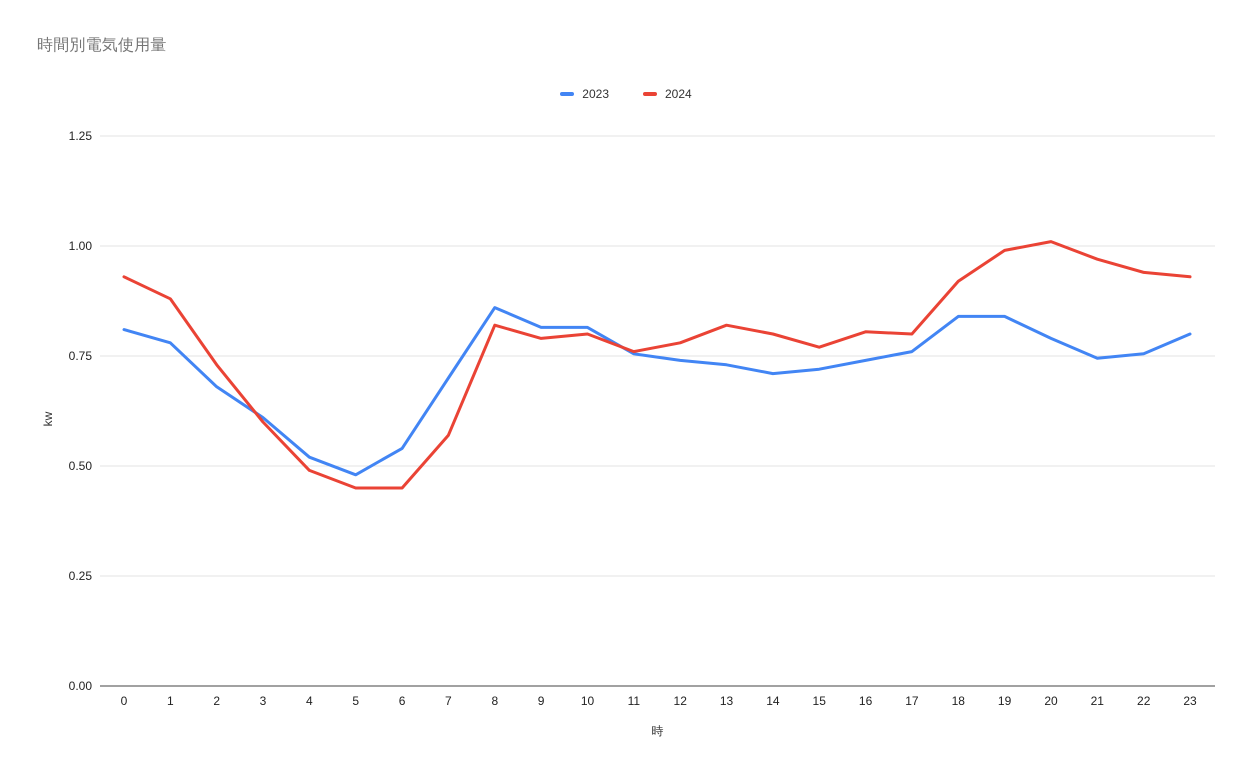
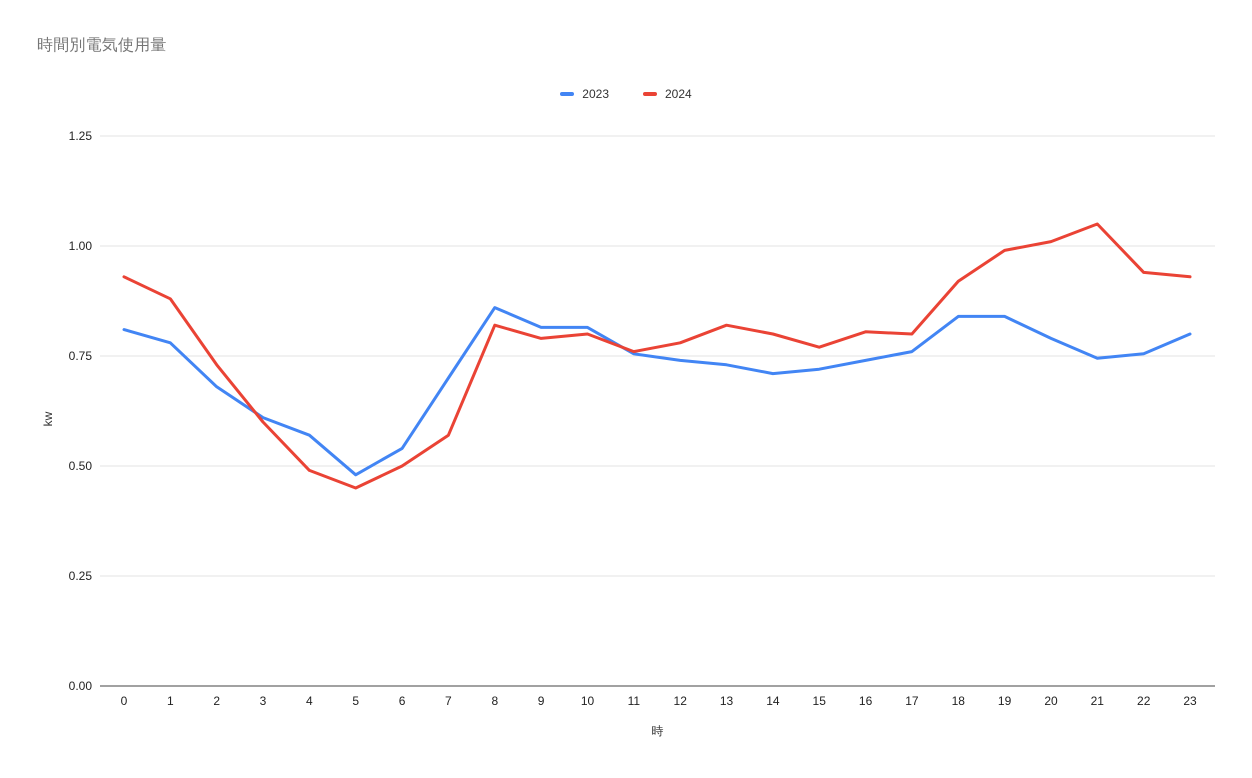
2023/4: 0.52 -> 0.57
2024/6: 0.45 -> 0.50
2024/21: 0.97 -> 1.05
